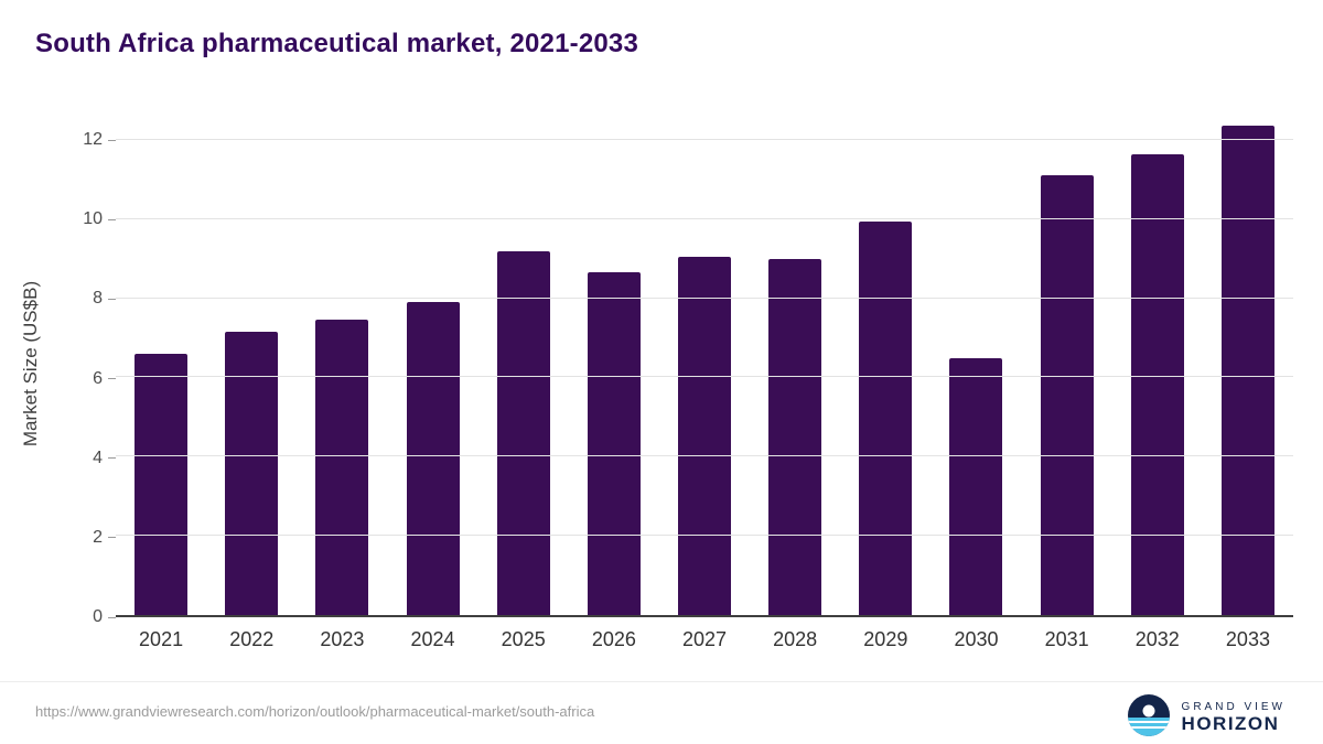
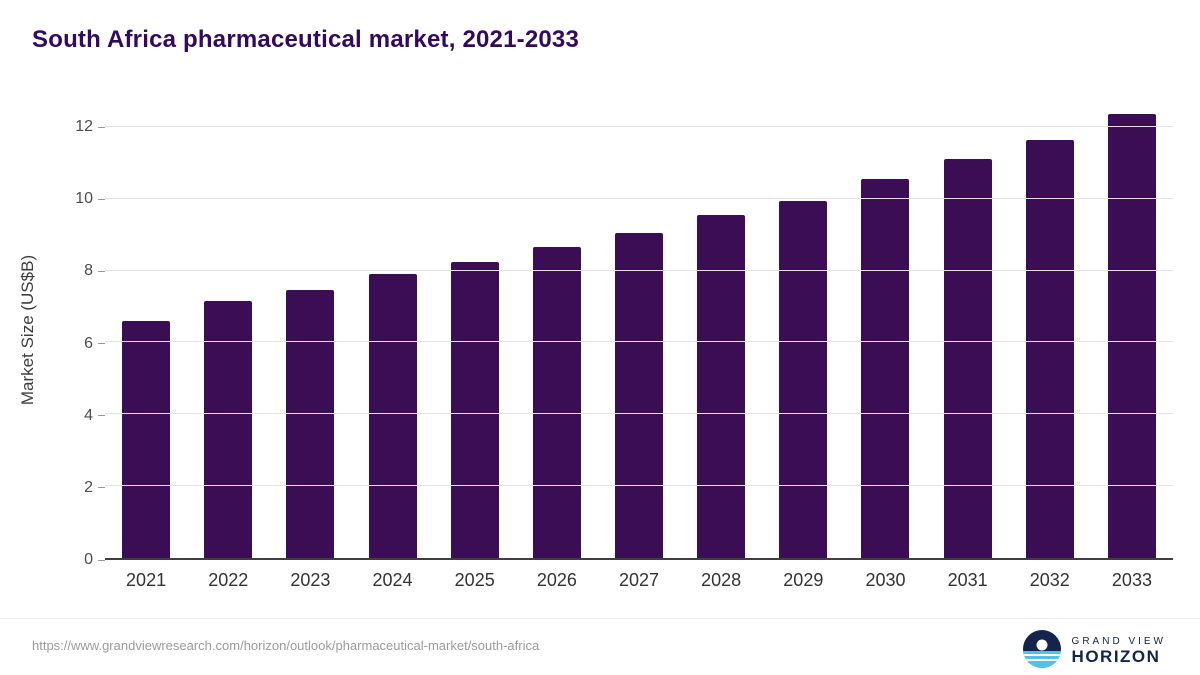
2025: 9.2 -> 8.2
2028: 9.0 -> 9.6
2030: 6.5 -> 10.6
